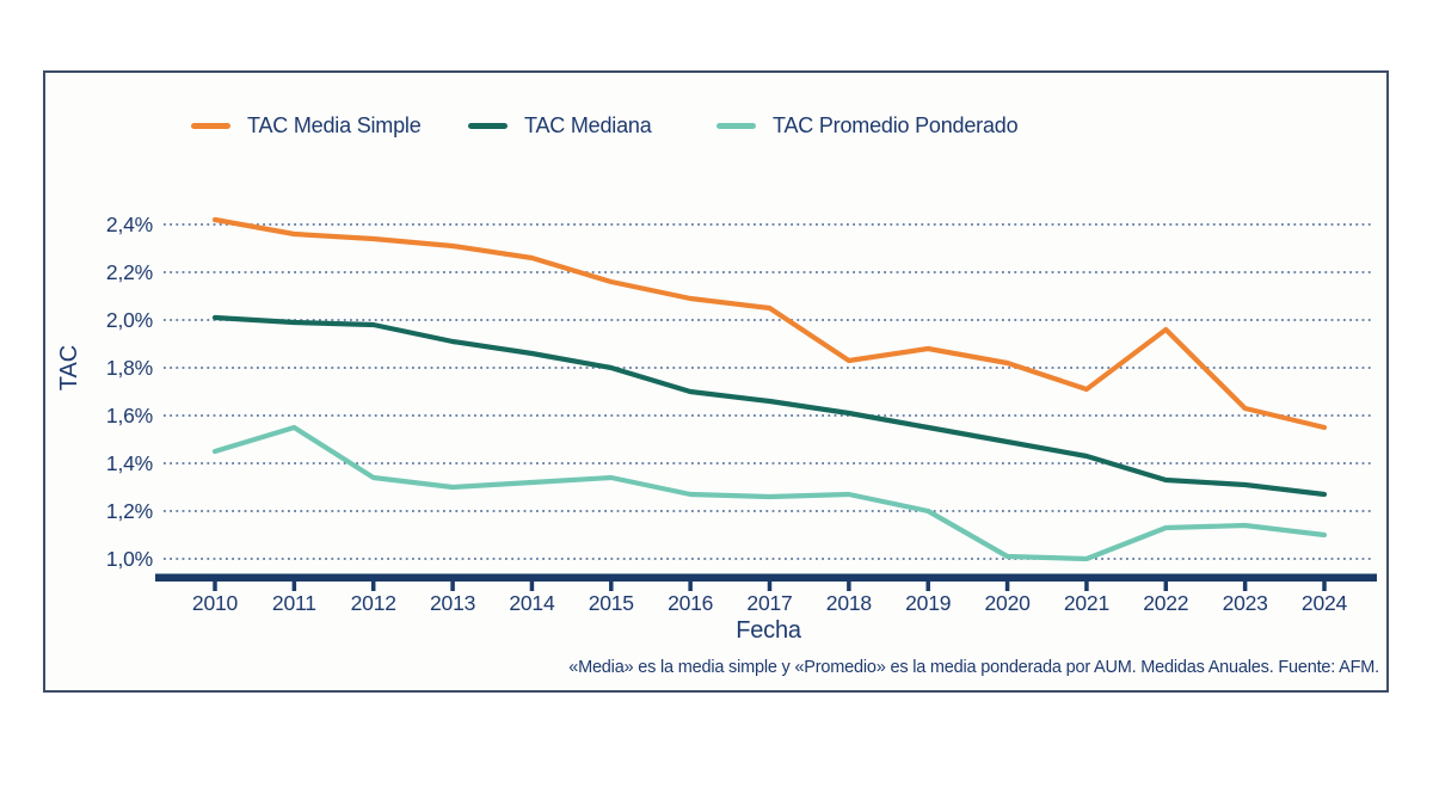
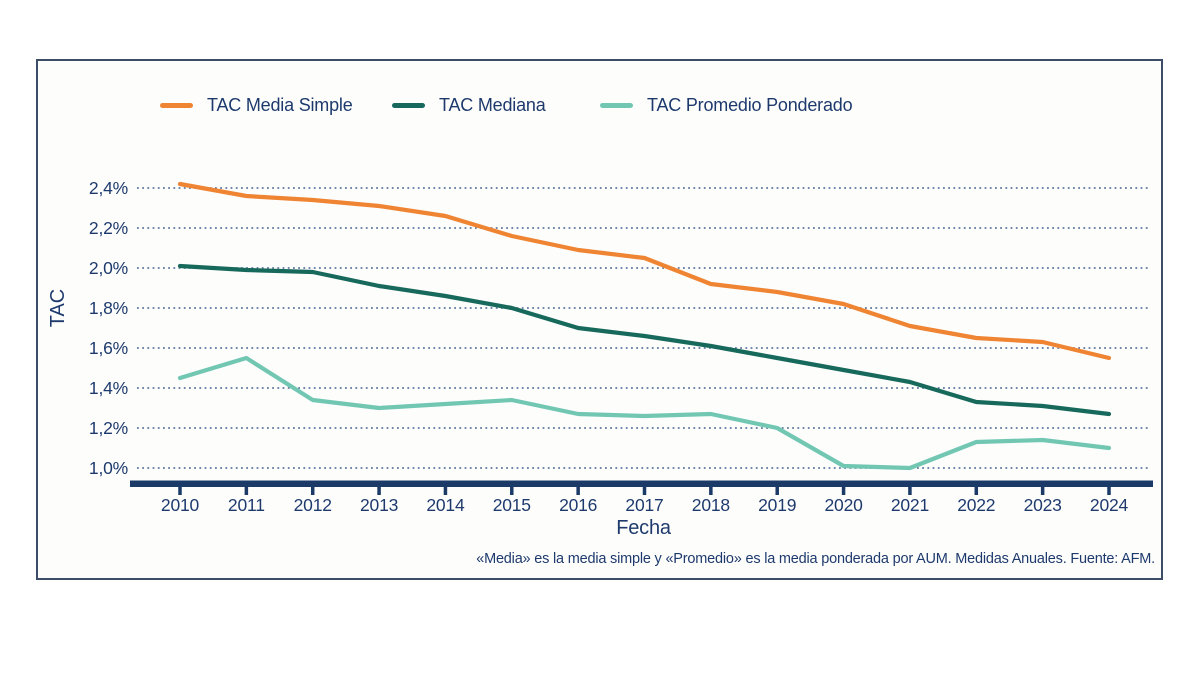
TAC Media Simple/2018: 1,83% -> 1,92%
TAC Media Simple/2022: 1,96% -> 1,65%
